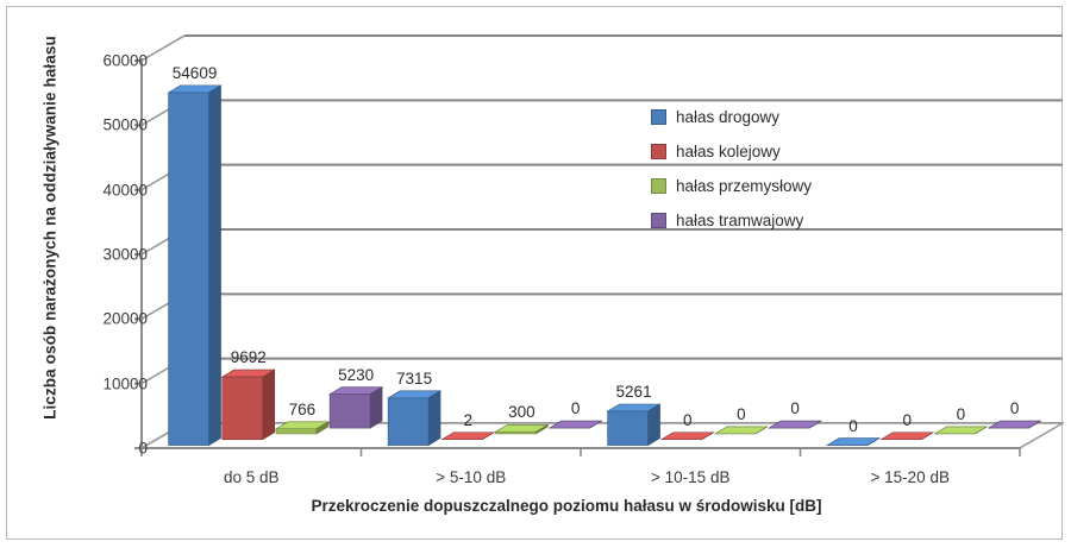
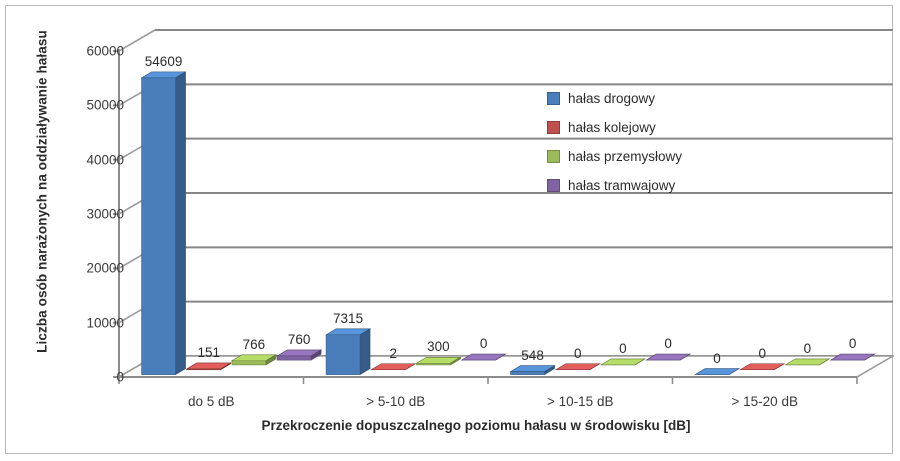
hałas kolejowy/do 5 dB: 9692 -> 151
hałas tramwajowy/do 5 dB: 5230 -> 760
hałas drogowy/> 10-15 dB: 5261 -> 548
